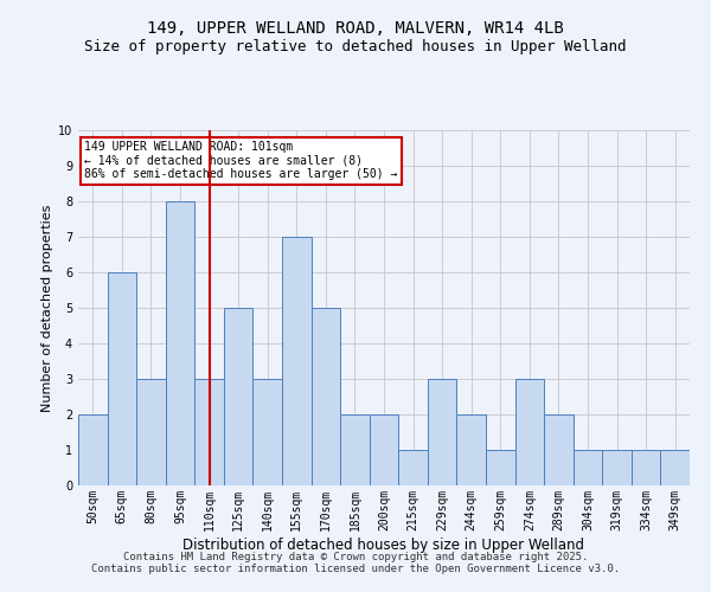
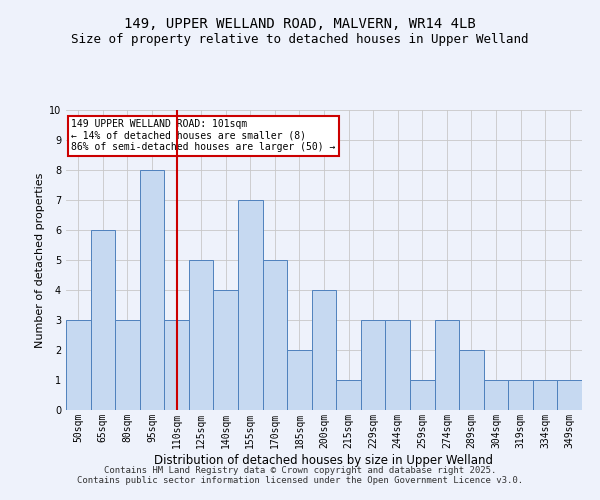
50sqm: 2 -> 3
140sqm: 3 -> 4
200sqm: 2 -> 4
244sqm: 2 -> 3
